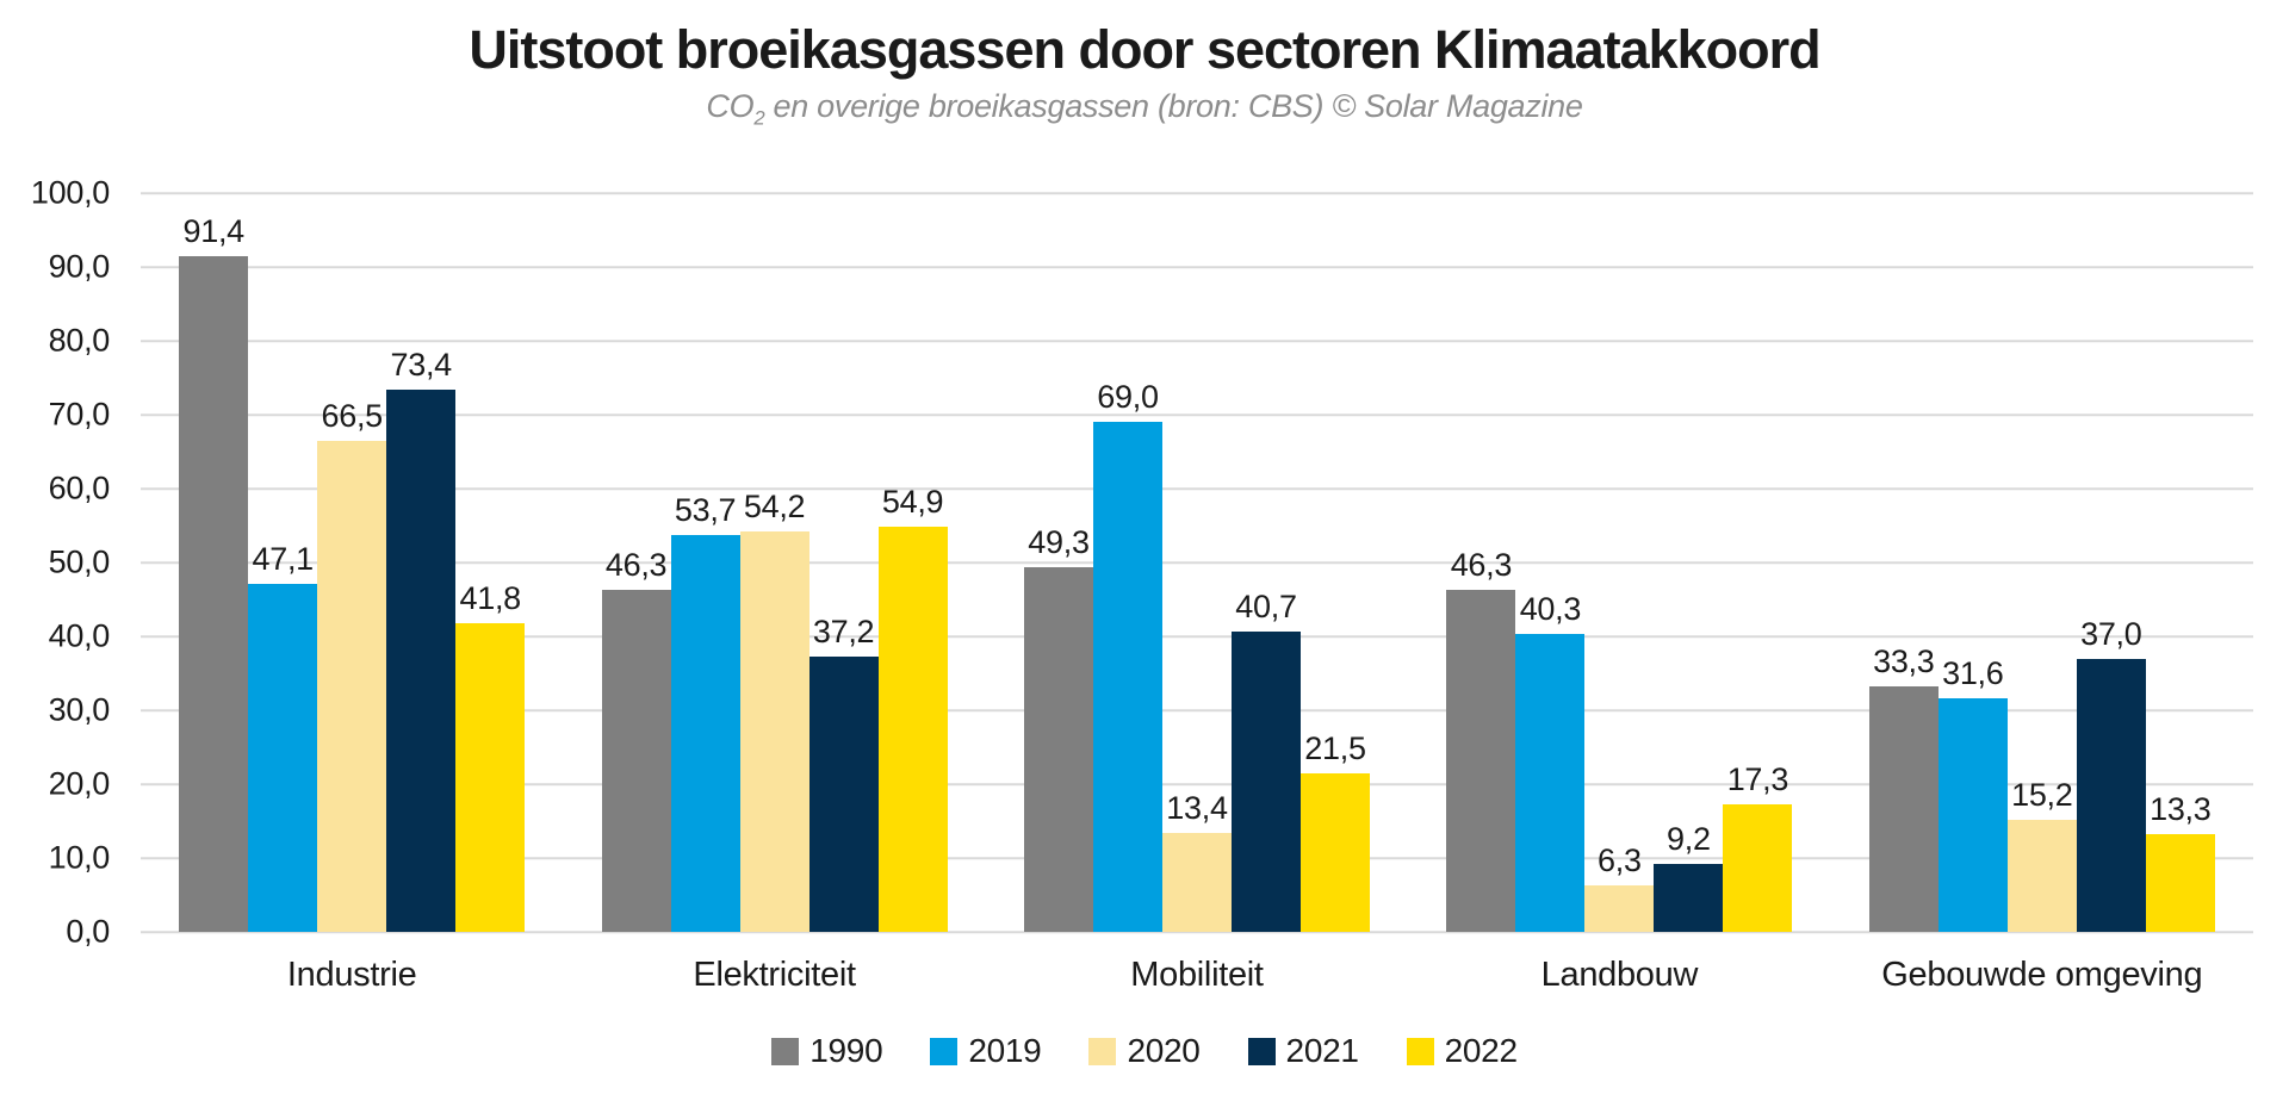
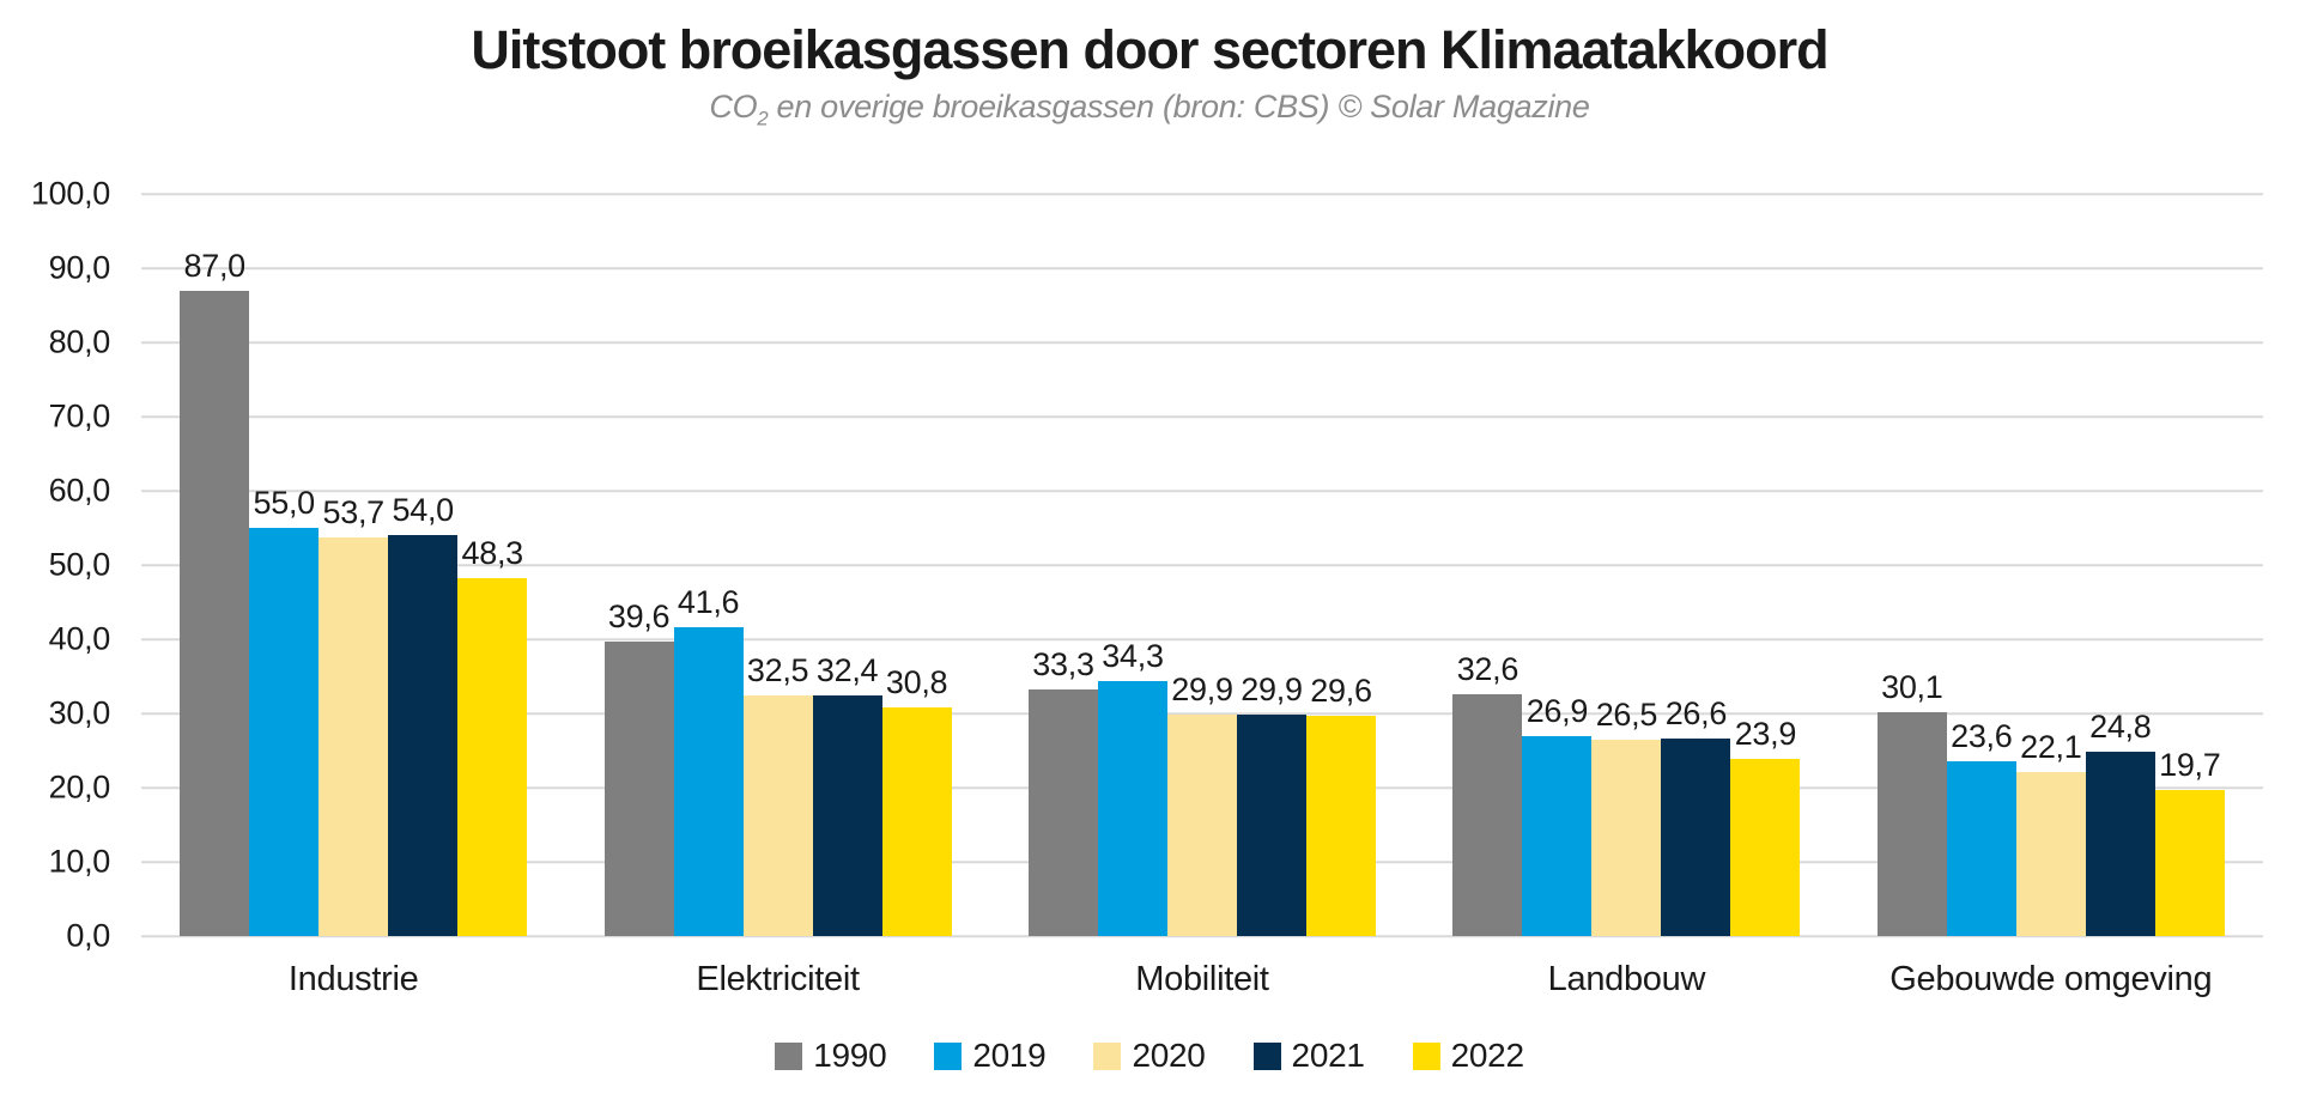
1990/Industrie: 91,4 -> 87,0
2019/Industrie: 47,1 -> 55,0
2020/Industrie: 66,5 -> 53,7
2021/Industrie: 73,4 -> 54,0
2022/Industrie: 41,8 -> 48,3
1990/Elektriciteit: 46,3 -> 39,6
2019/Elektriciteit: 53,7 -> 41,6
2020/Elektriciteit: 54,2 -> 32,5
2021/Elektriciteit: 37,2 -> 32,4
2022/Elektriciteit: 54,9 -> 30,8
1990/Mobiliteit: 49,3 -> 33,3
2019/Mobiliteit: 69,0 -> 34,3
2020/Mobiliteit: 13,4 -> 29,9
2021/Mobiliteit: 40,7 -> 29,9
2022/Mobiliteit: 21,5 -> 29,6
1990/Landbouw: 46,3 -> 32,6
2019/Landbouw: 40,3 -> 26,9
2020/Landbouw: 6,3 -> 26,5
2021/Landbouw: 9,2 -> 26,6
2022/Landbouw: 17,3 -> 23,9
1990/Gebouwde omgeving: 33,3 -> 30,1
2019/Gebouwde omgeving: 31,6 -> 23,6
2020/Gebouwde omgeving: 15,2 -> 22,1
2021/Gebouwde omgeving: 37,0 -> 24,8
2022/Gebouwde omgeving: 13,3 -> 19,7
